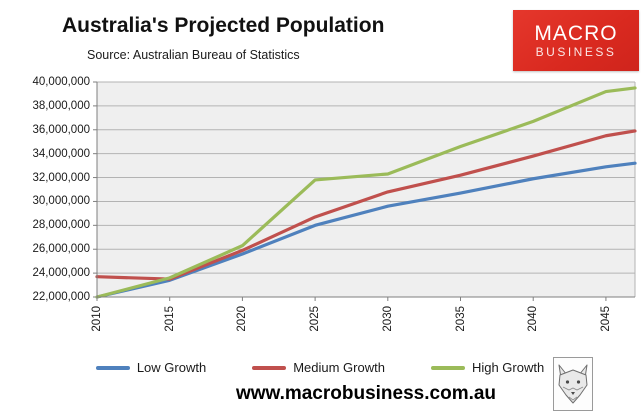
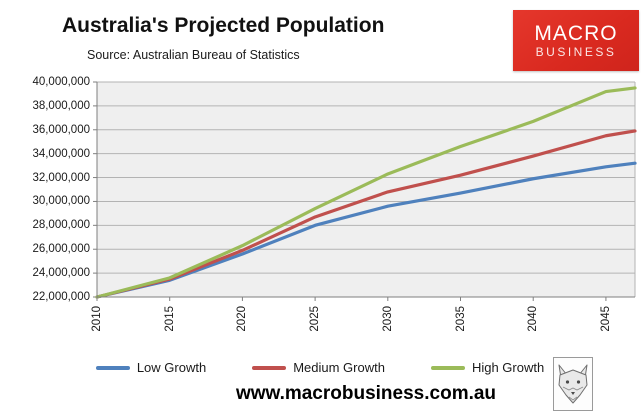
Medium Growth/2010: 23700000 -> 22000000
High Growth/2025: 31800000 -> 29400000
